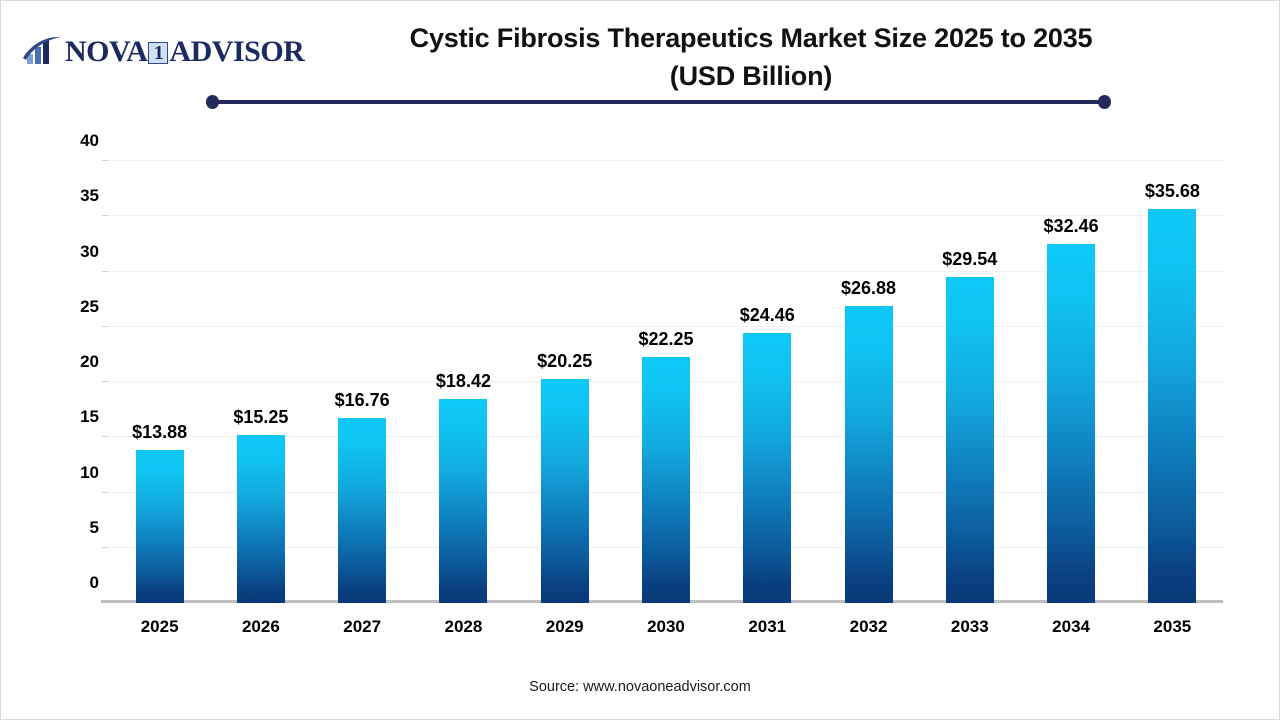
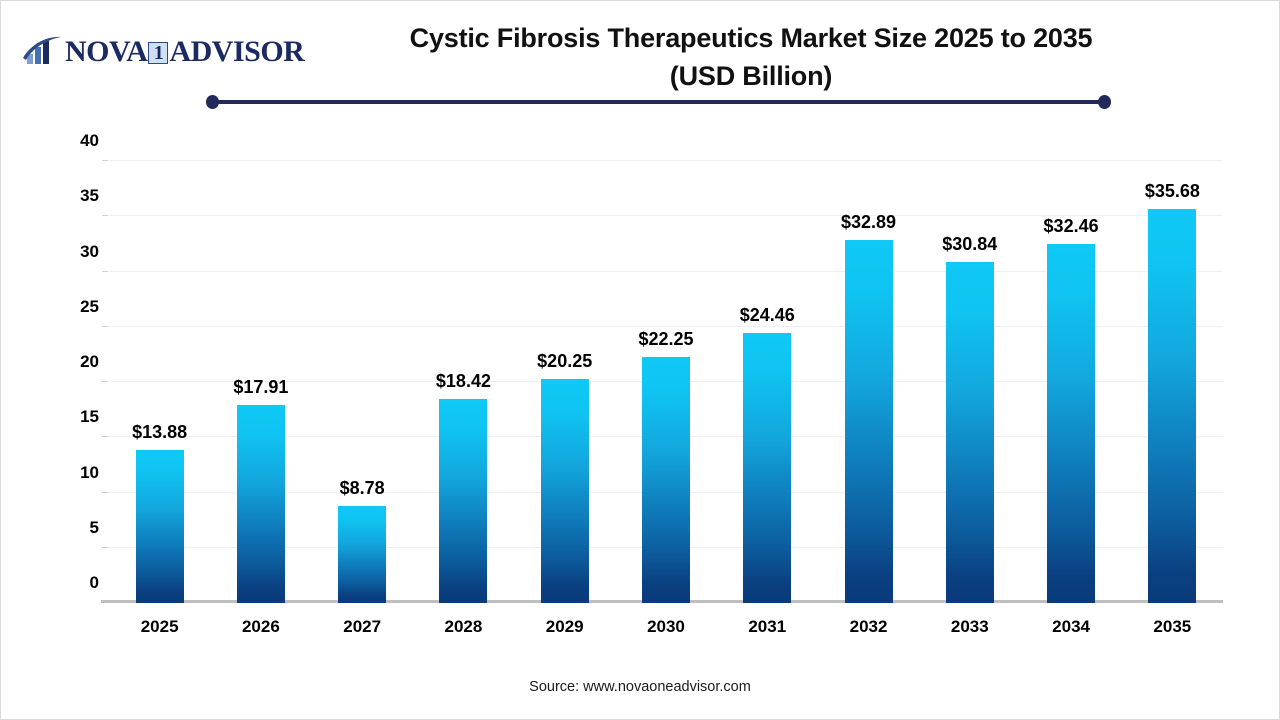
2026: $15.25 -> $17.91
2027: $16.76 -> $8.78
2032: $26.88 -> $32.89
2033: $29.54 -> $30.84
